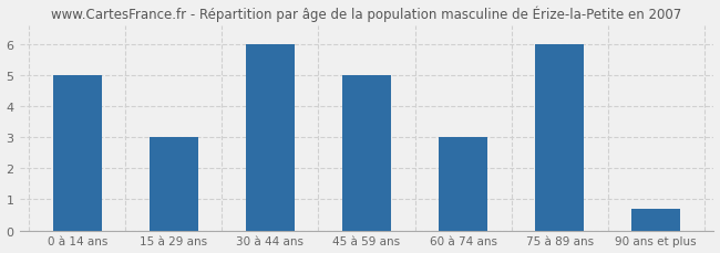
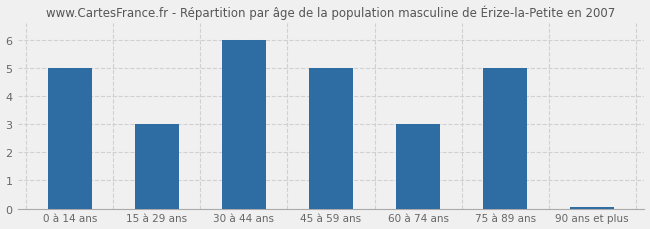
75 à 89 ans: 6.00 -> 5.00
90 ans et plus: 0.70 -> 0.05
